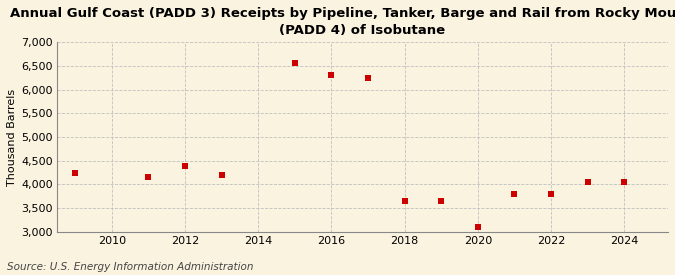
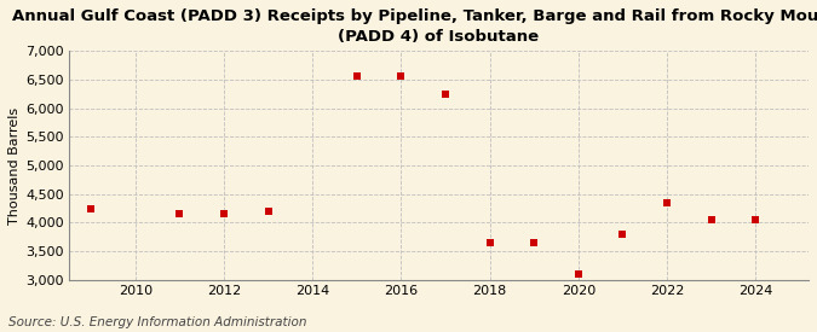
2012: 4,400 -> 4,150
2016: 6,300 -> 6,560
2022: 3,800 -> 4,350
